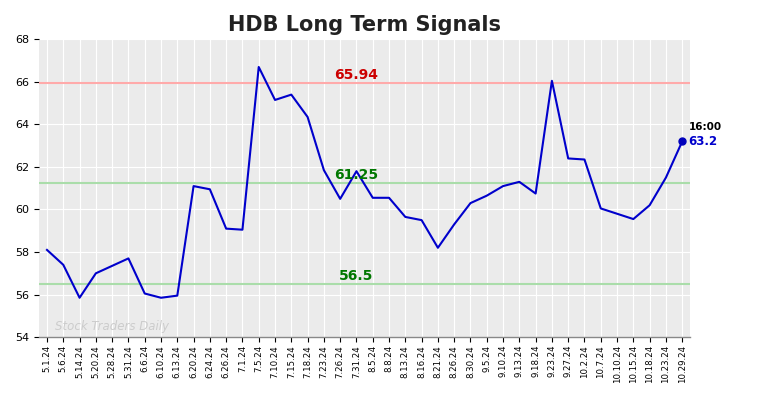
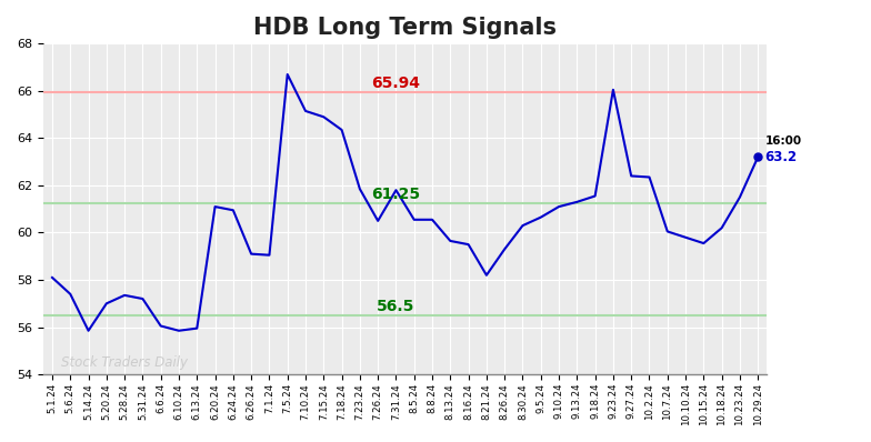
5.31.24: 57.70 -> 57.20
7.15.24: 65.40 -> 64.90
9.18.24: 60.75 -> 61.55
